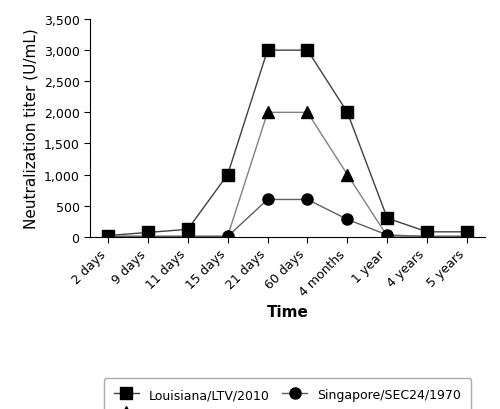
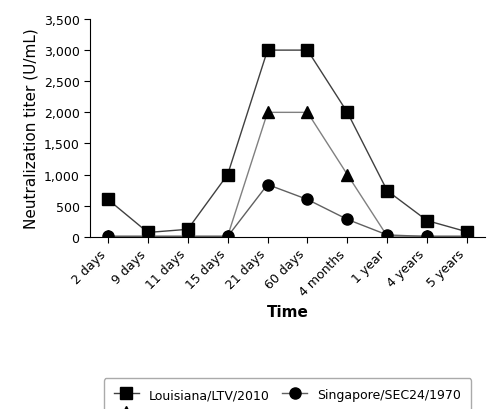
Louisiana/LTV/2010/2 days: 20 -> 600
Singapore/SEC24/1970/21 days: 600 -> 840
Louisiana/LTV/2010/1 year: 300 -> 740
Louisiana/LTV/2010/4 years: 80 -> 260
